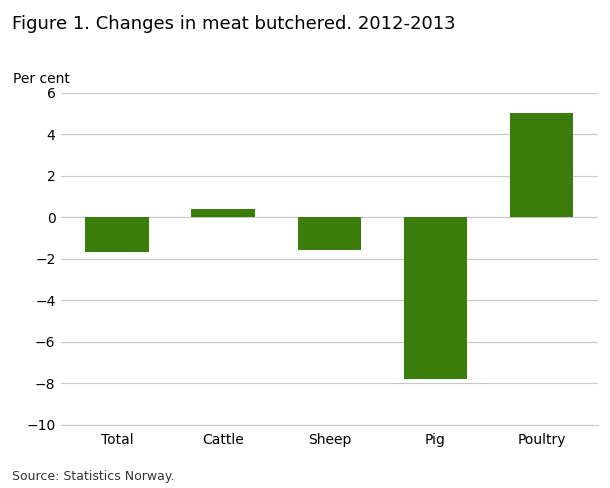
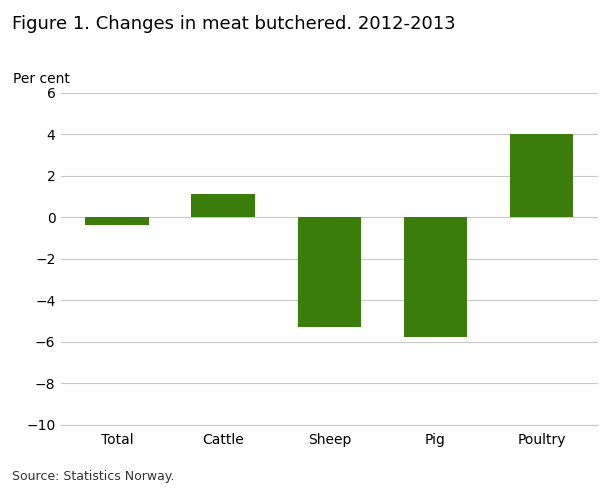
Total: -1.7 -> -0.4
Cattle: 0.4 -> 1.1
Sheep: -1.6 -> -5.3
Pig: -7.8 -> -5.8
Poultry: 5.0 -> 4.0
